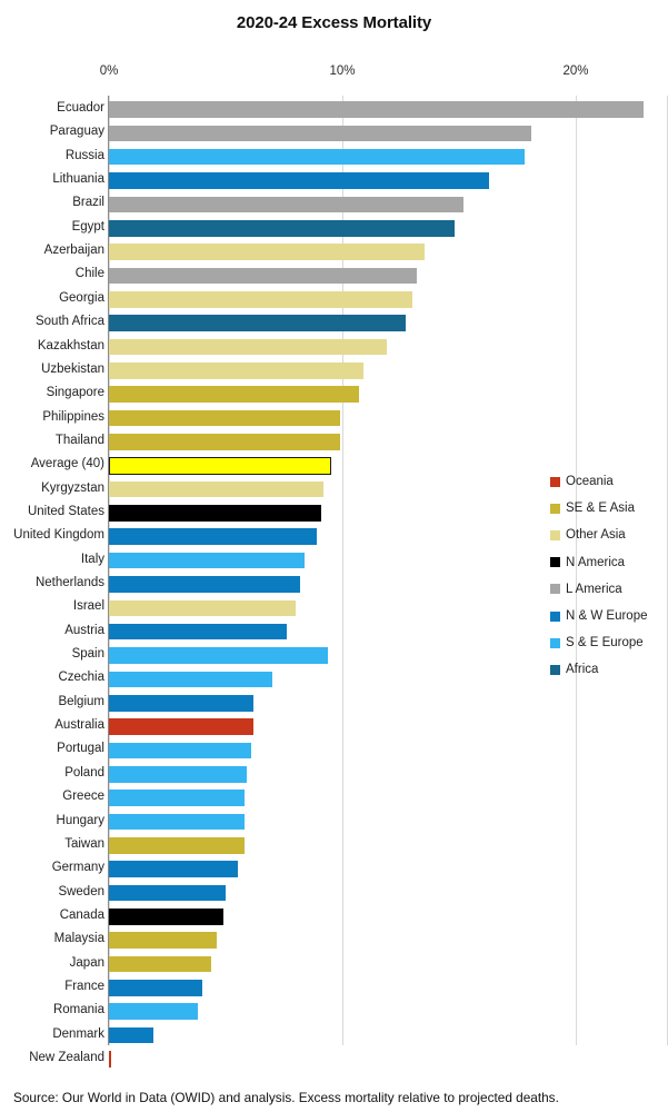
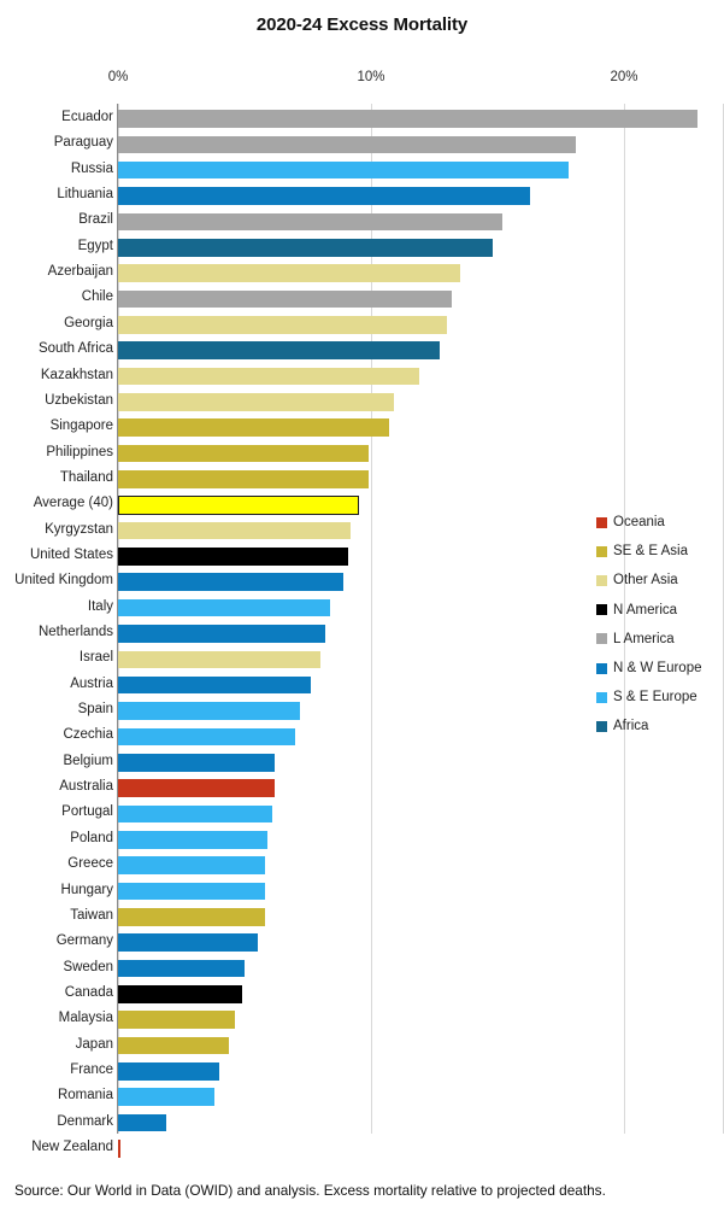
Spain: 9.4% -> 7.2%
